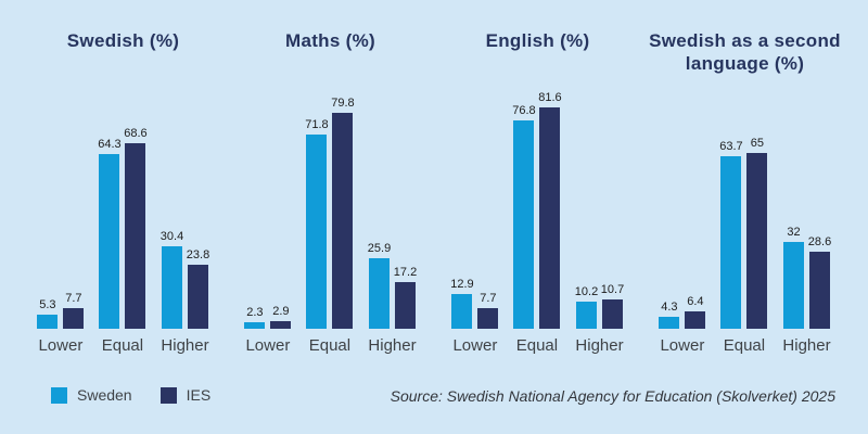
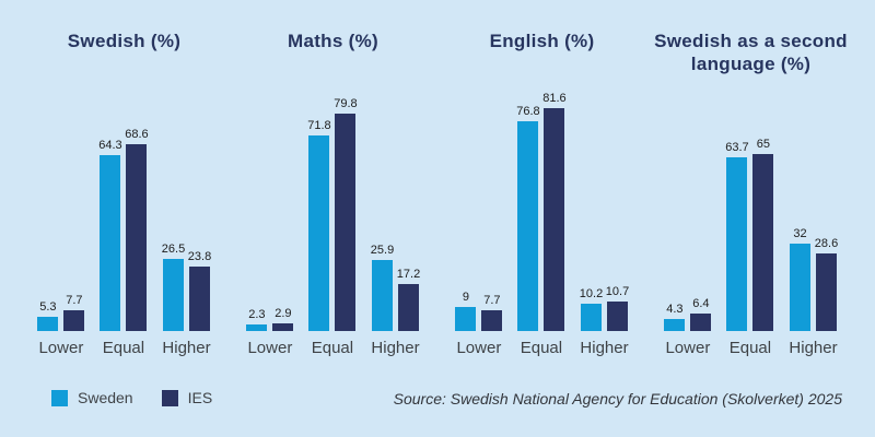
Swedish (%)/Sweden/Higher: 30.4 -> 26.5
English (%)/Sweden/Lower: 12.9 -> 9
